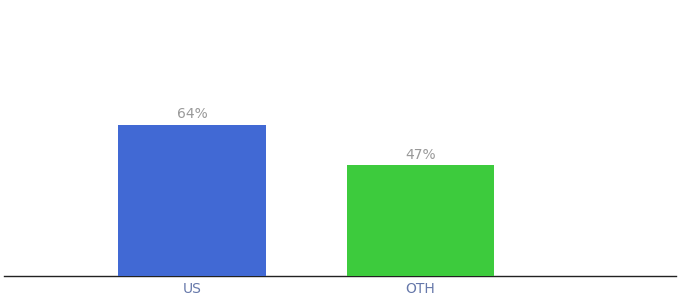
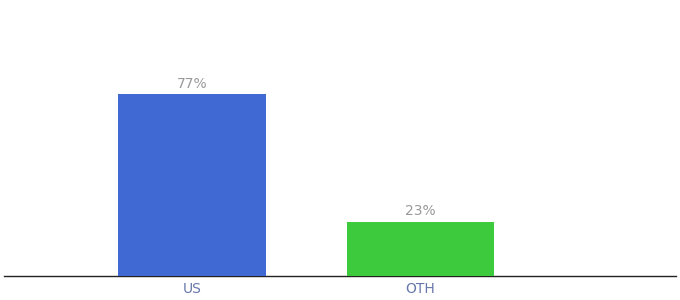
US: 64% -> 77%
OTH: 47% -> 23%
